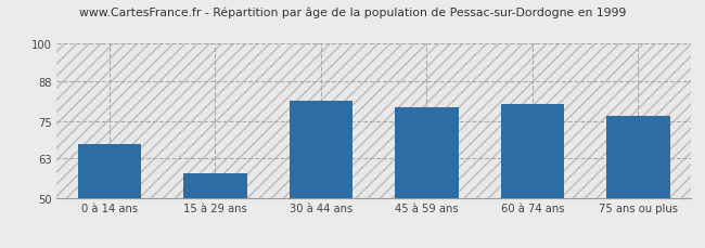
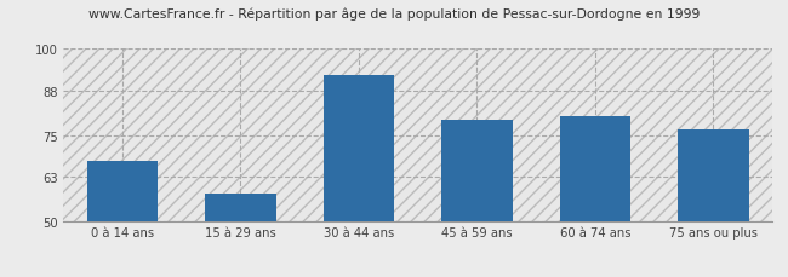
30 à 44 ans: 81.5 -> 92.5
